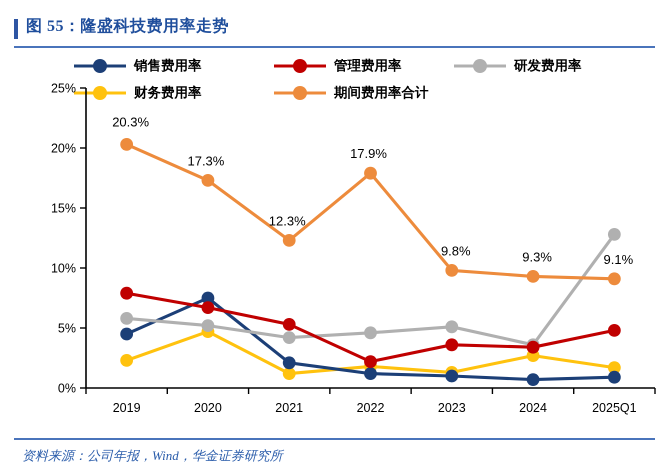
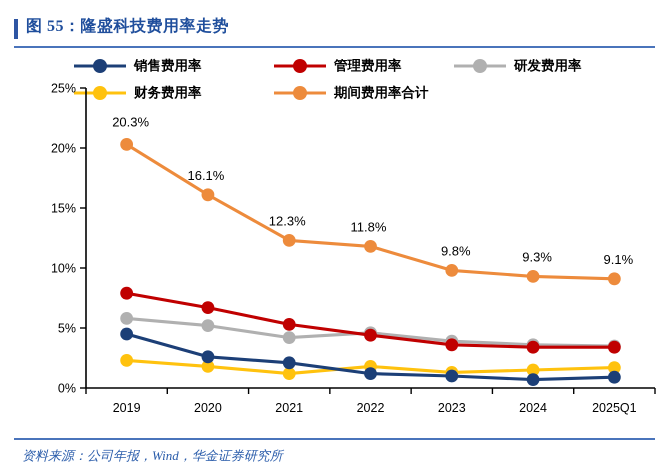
销售费用率/2020: 7.5% -> 2.6%
财务费用率/2020: 4.7% -> 1.8%
期间费用率合计/2020: 17.3% -> 16.1%
管理费用率/2022: 2.2% -> 4.4%
期间费用率合计/2022: 17.9% -> 11.8%
研发费用率/2023: 5.1% -> 3.9%
财务费用率/2024: 2.7% -> 1.5%
管理费用率/2025Q1: 4.8% -> 3.4%
研发费用率/2025Q1: 12.8% -> 3.5%
